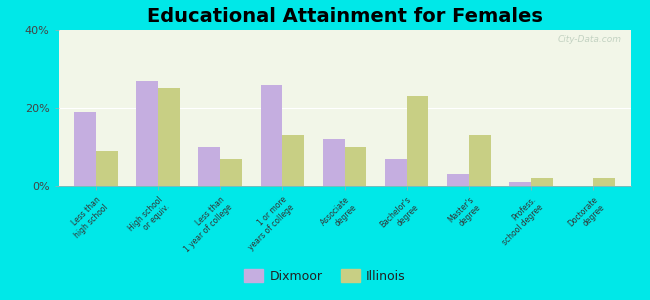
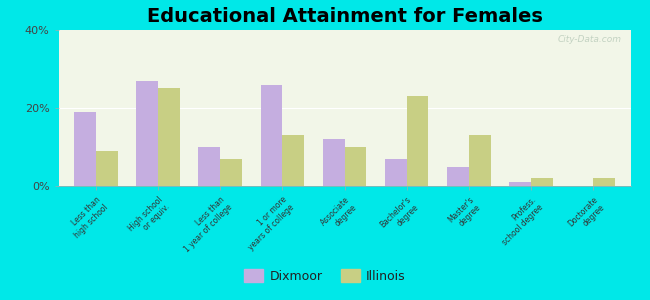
Dixmoor/Master's degree: 3% -> 5%
